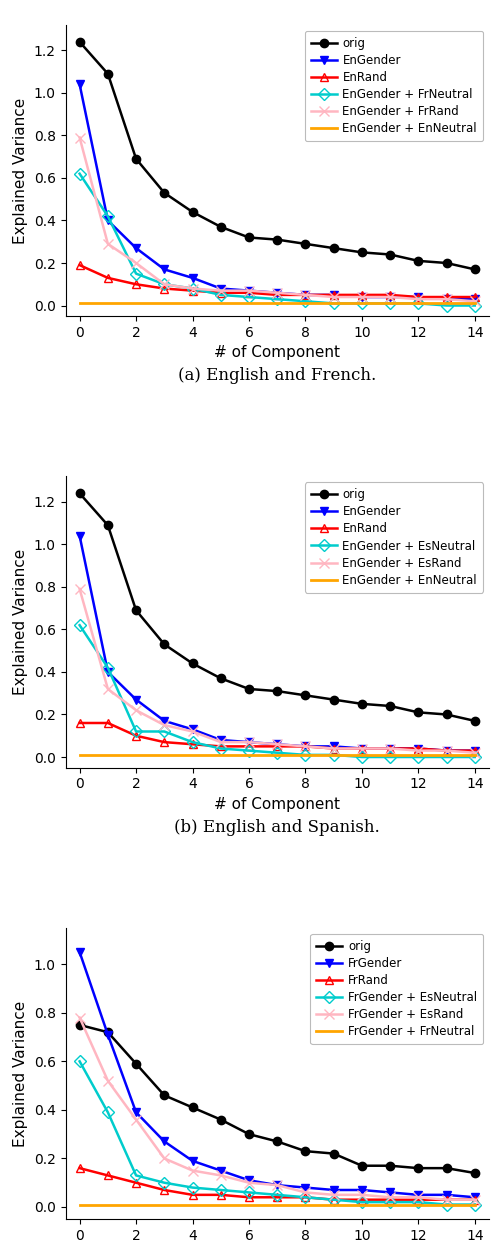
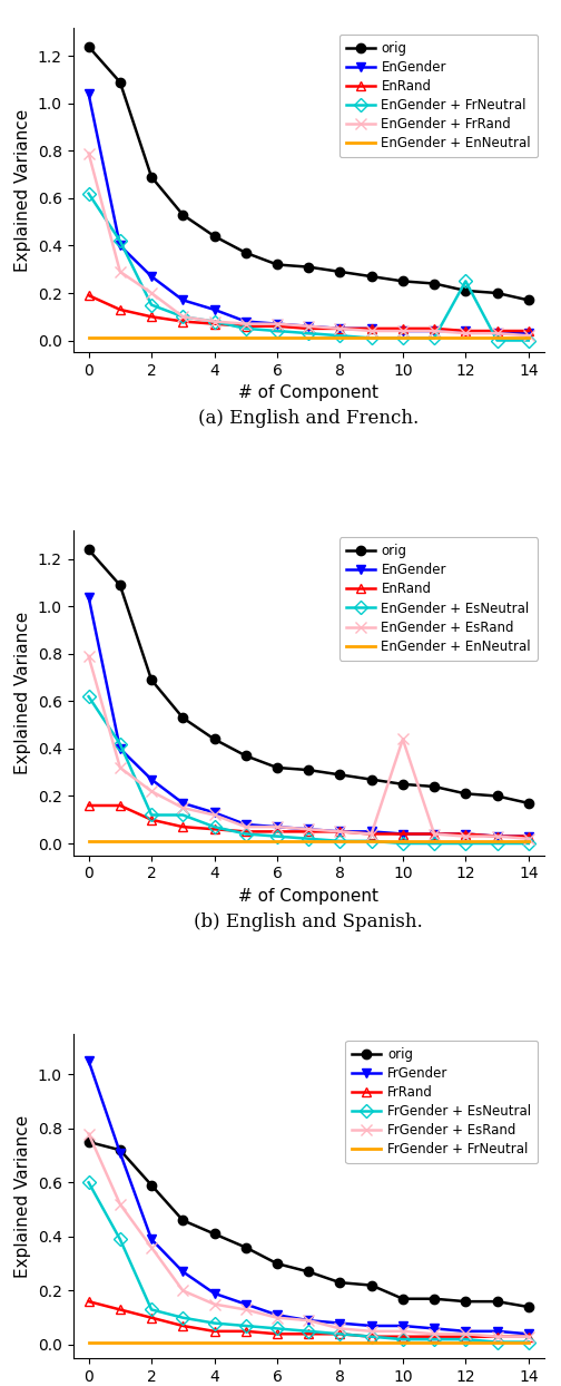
(a) English and French./EnGender + FrNeutral/12: 0.01 -> 0.25
(b) English and Spanish./EnGender + EsRand/10: 0.04 -> 0.44
